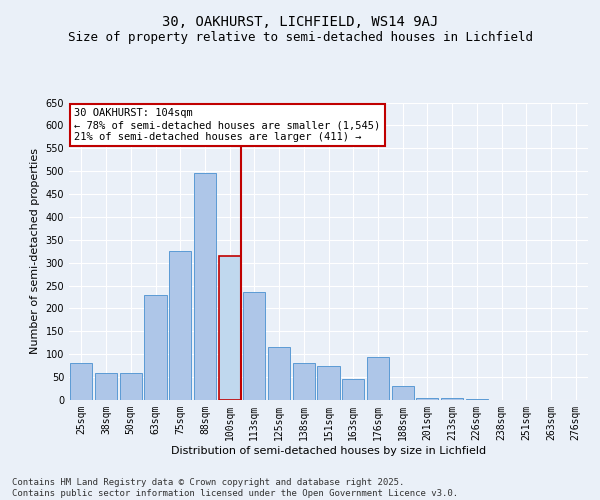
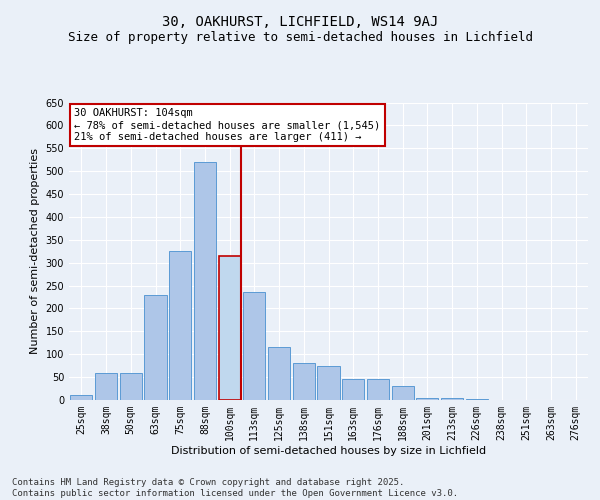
25sqm: 80 -> 10
88sqm: 495 -> 520
176sqm: 95 -> 45
